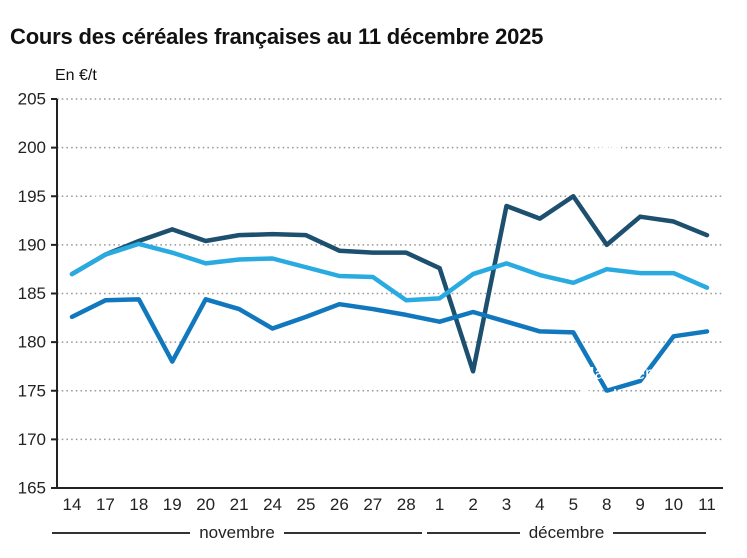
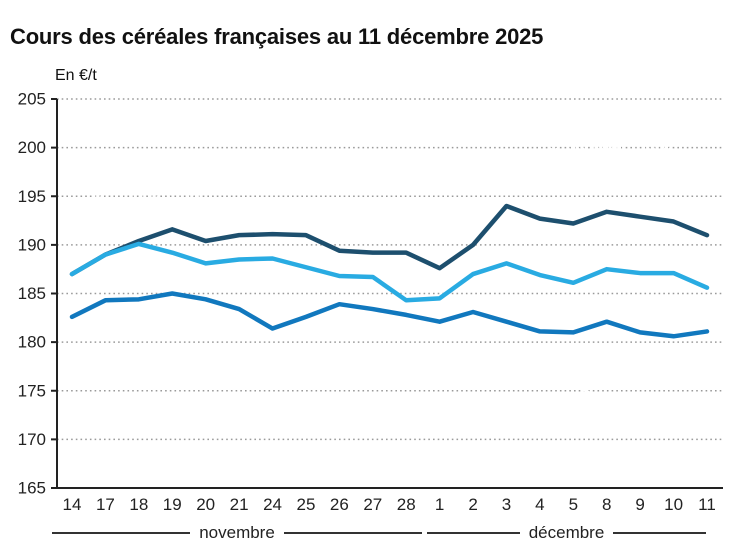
Maïs Rendu Bordeaux/19: 178 -> 185
Orge fourragère Rendu Rouen/2: 177 -> 190
Orge fourragère Rendu Rouen/5: 195 -> 192
Orge fourragère Rendu Rouen/8: 190 -> 193
Maïs Rendu Bordeaux/8: 175 -> 182
Maïs Rendu Bordeaux/9: 176 -> 181
